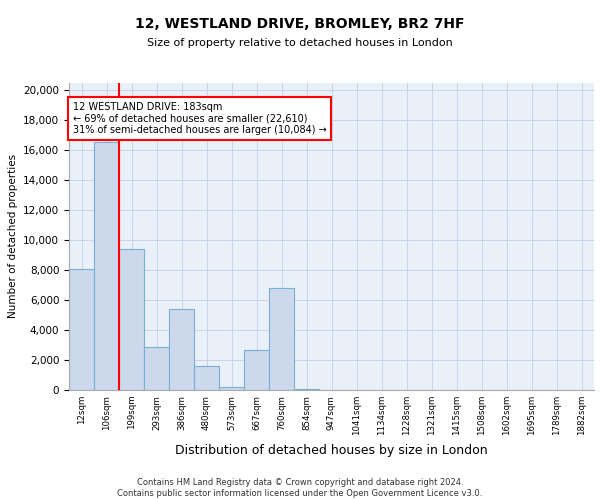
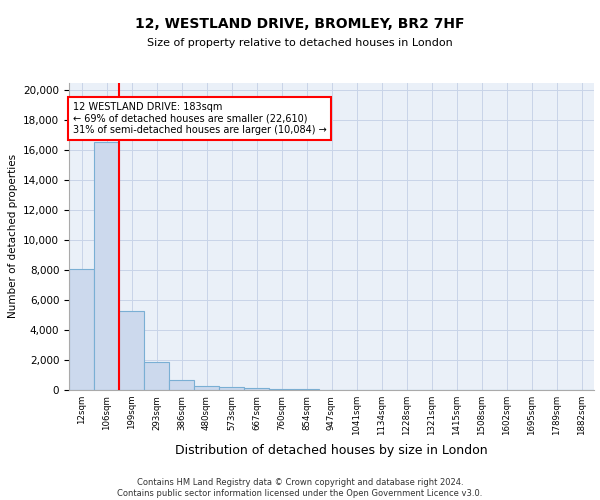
199sqm: 9,400 -> 5,300
293sqm: 2,900 -> 1,800
386sqm: 5,400 -> 700
480sqm: 1,600 -> 300
667sqm: 2,700 -> 100
760sqm: 6,800 -> 100
